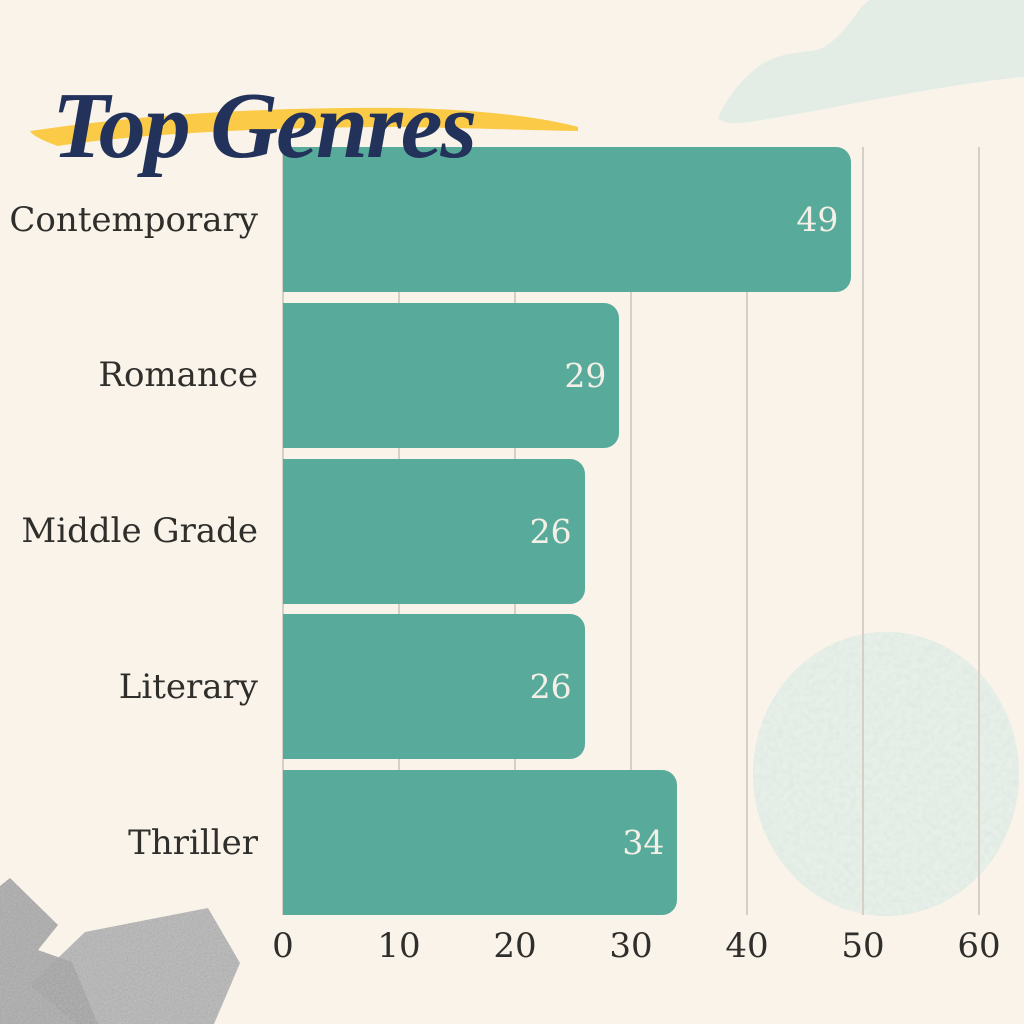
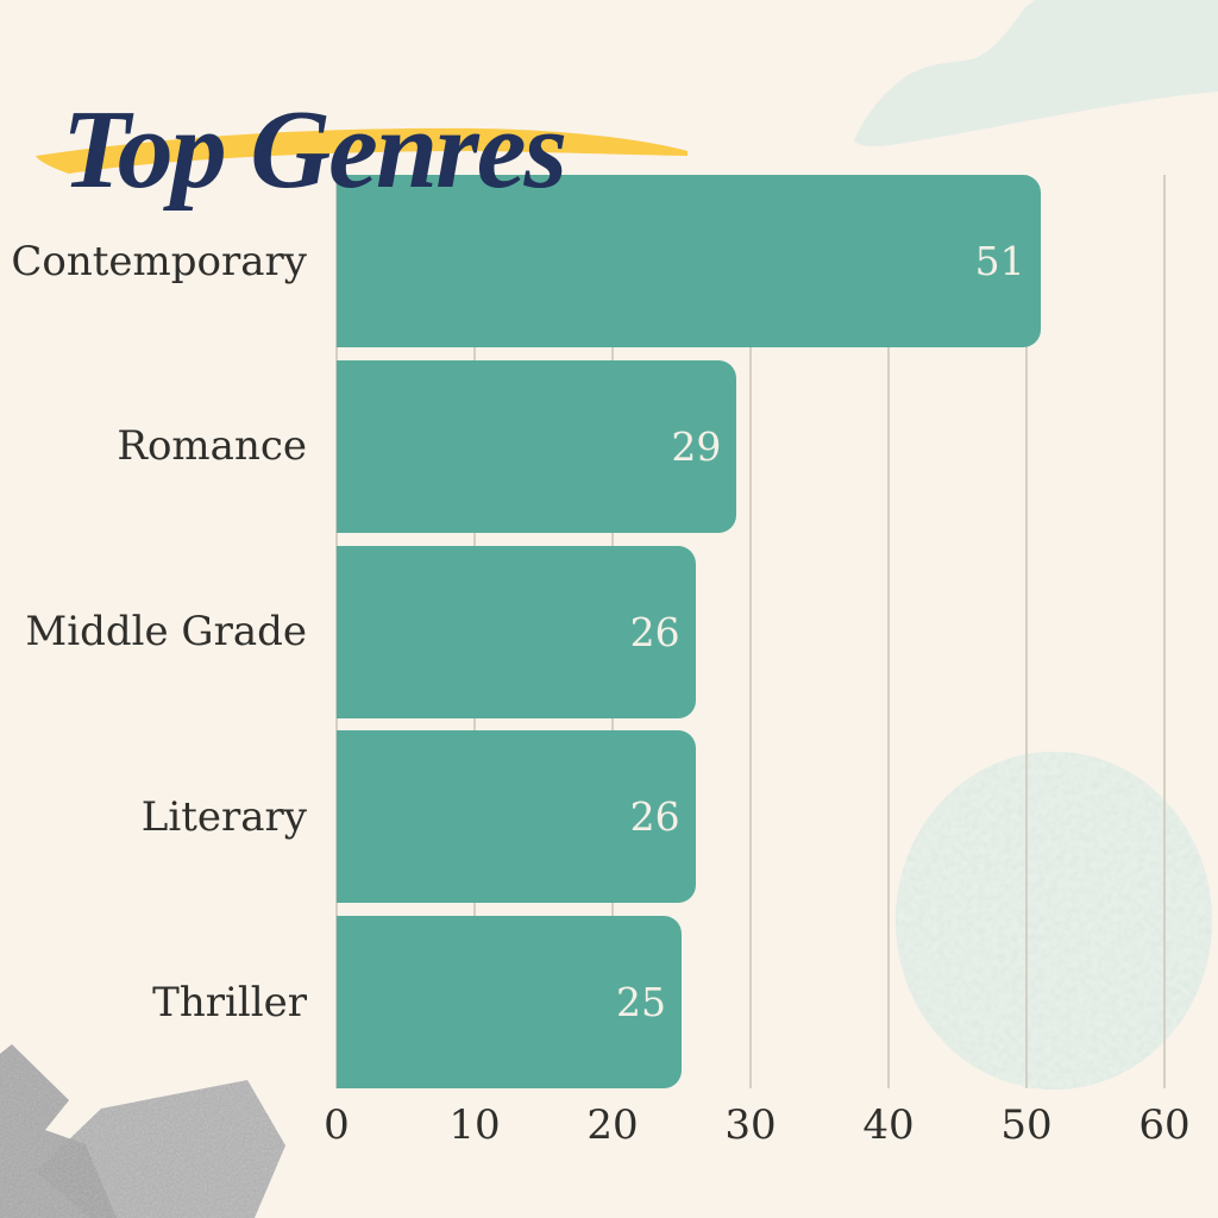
Contemporary: 49 -> 51
Thriller: 34 -> 25
